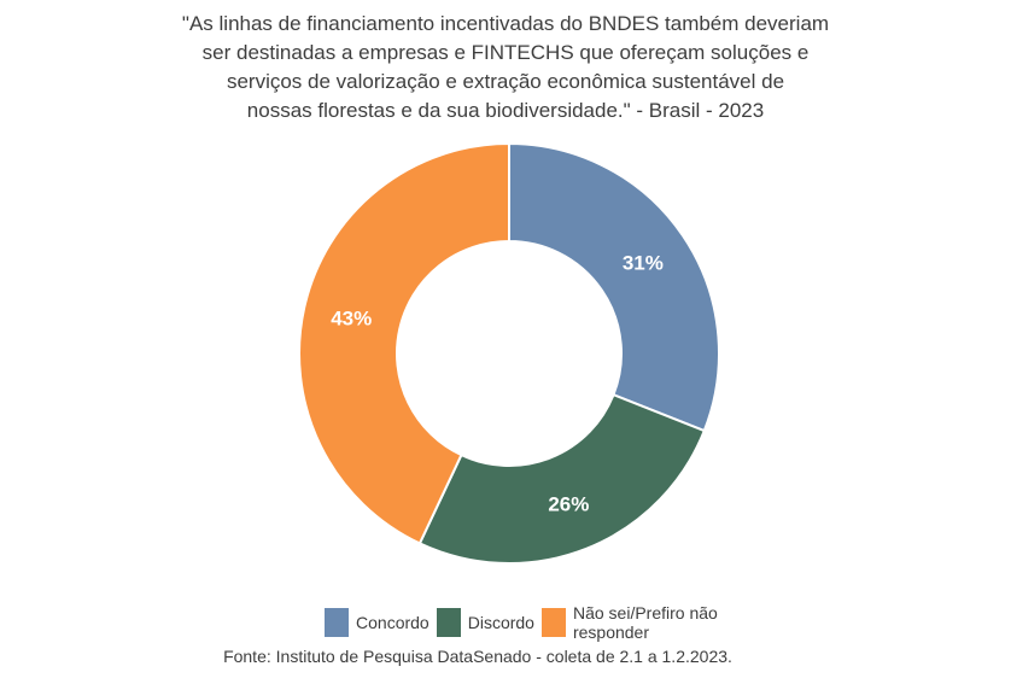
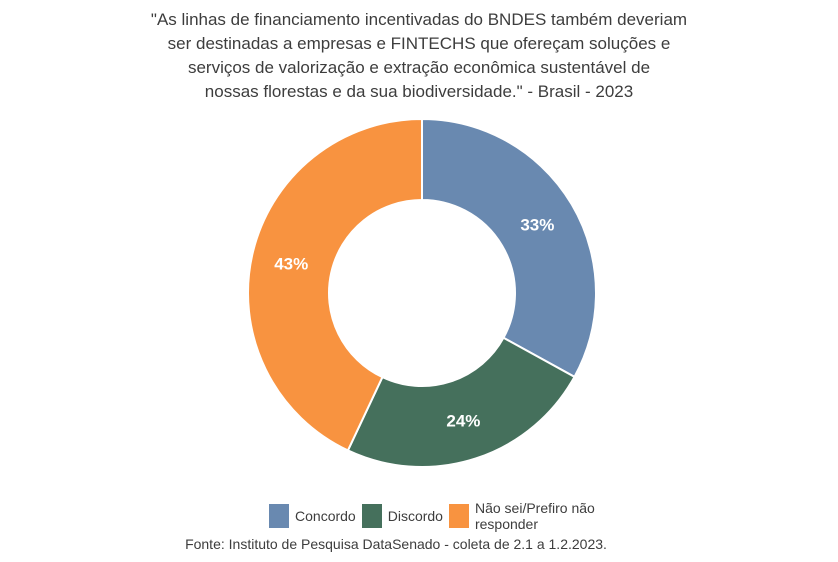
Concordo: 31% -> 33%
Discordo: 26% -> 24%
